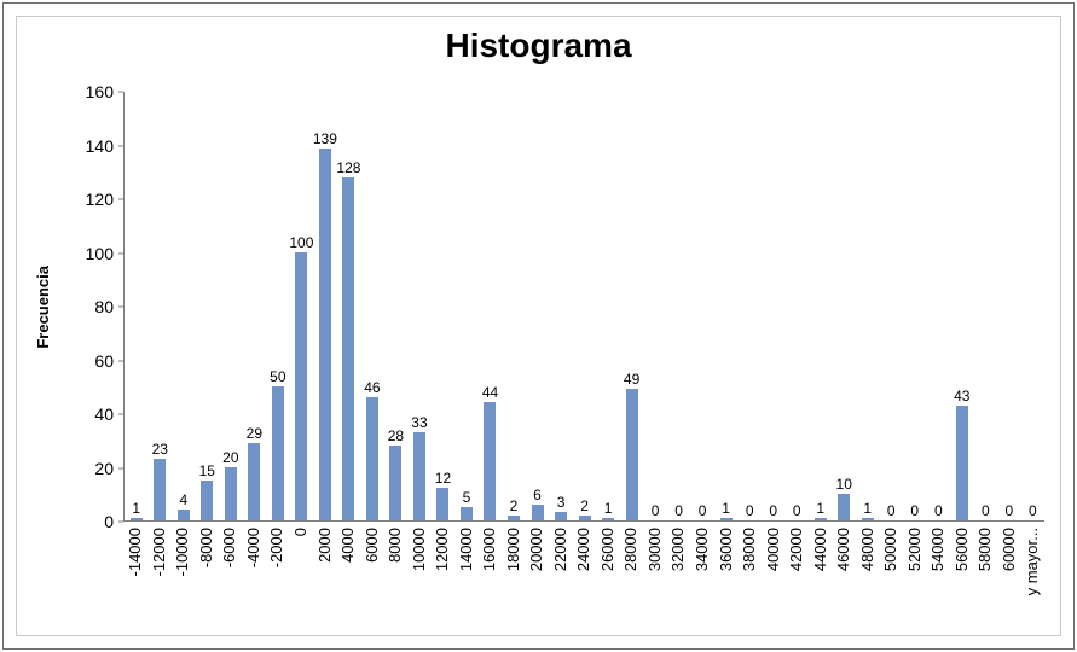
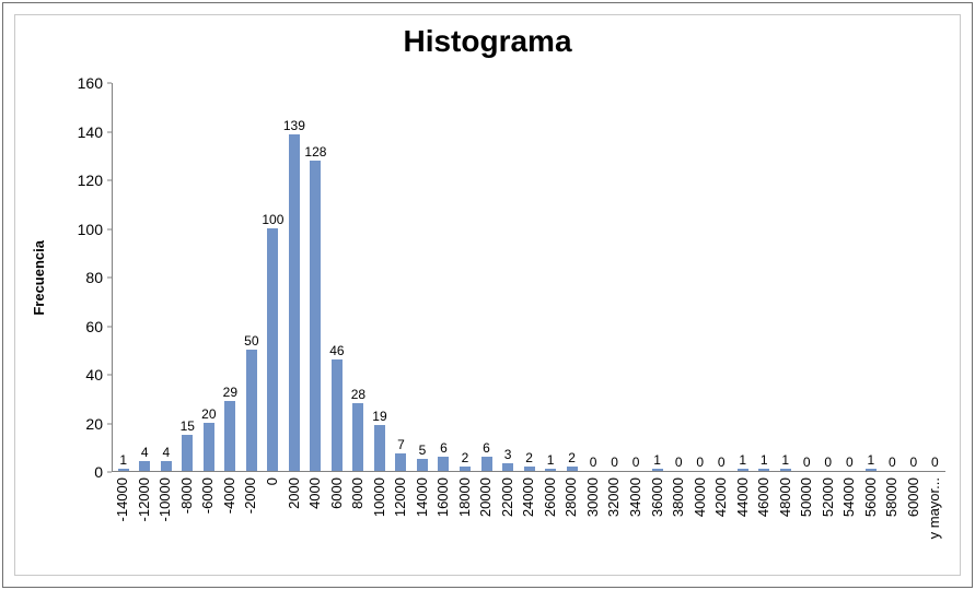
-12000: 23 -> 4
10000: 33 -> 19
12000: 12 -> 7
16000: 44 -> 6
28000: 49 -> 2
46000: 10 -> 1
56000: 43 -> 1
